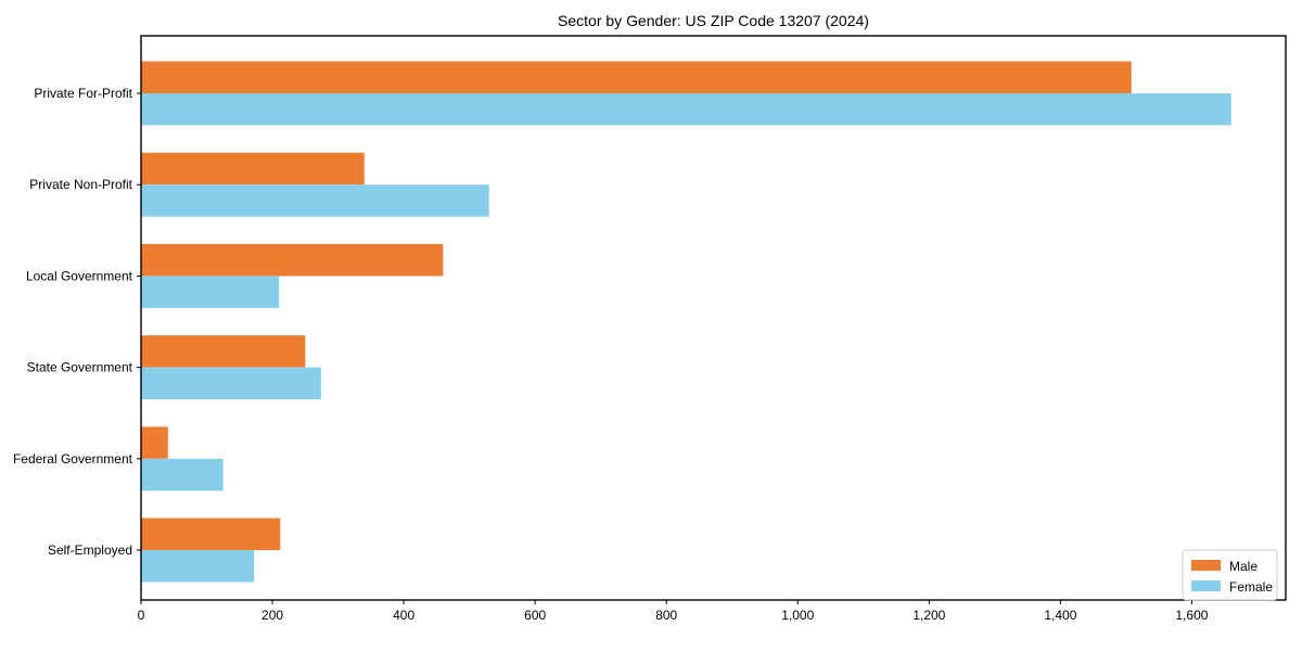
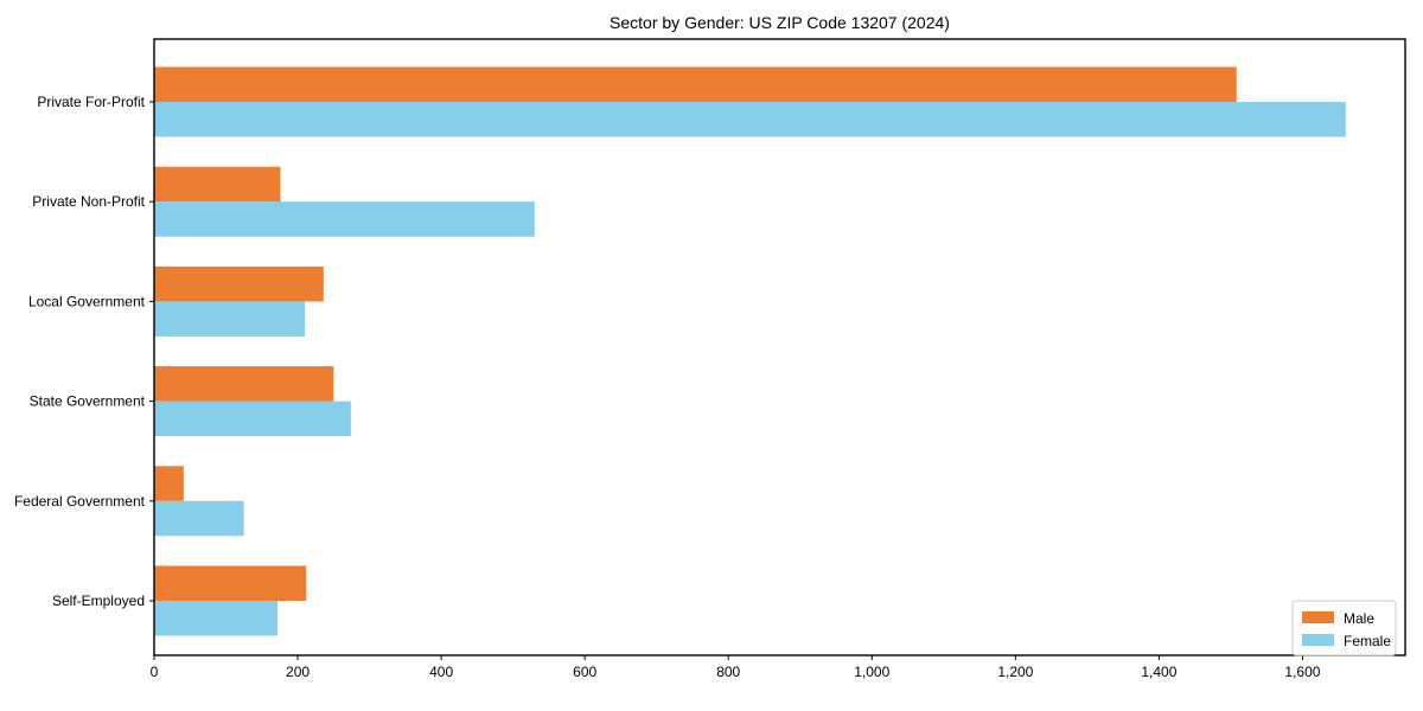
Male/Private Non-Profit: 340 -> 180
Male/Local Government: 460 -> 240
